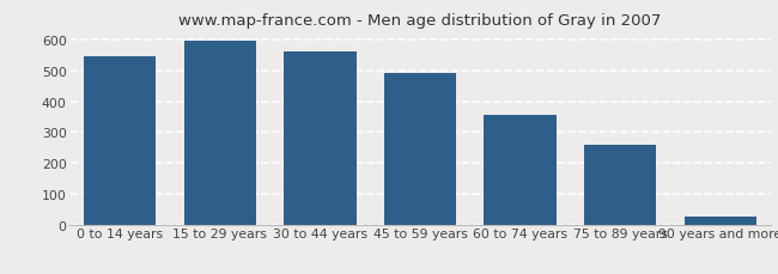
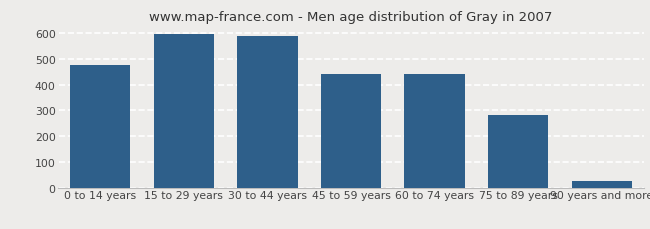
0 to 14 years: 547 -> 475
30 to 44 years: 563 -> 590
45 to 59 years: 493 -> 440
60 to 74 years: 354 -> 440
75 to 89 years: 257 -> 280
